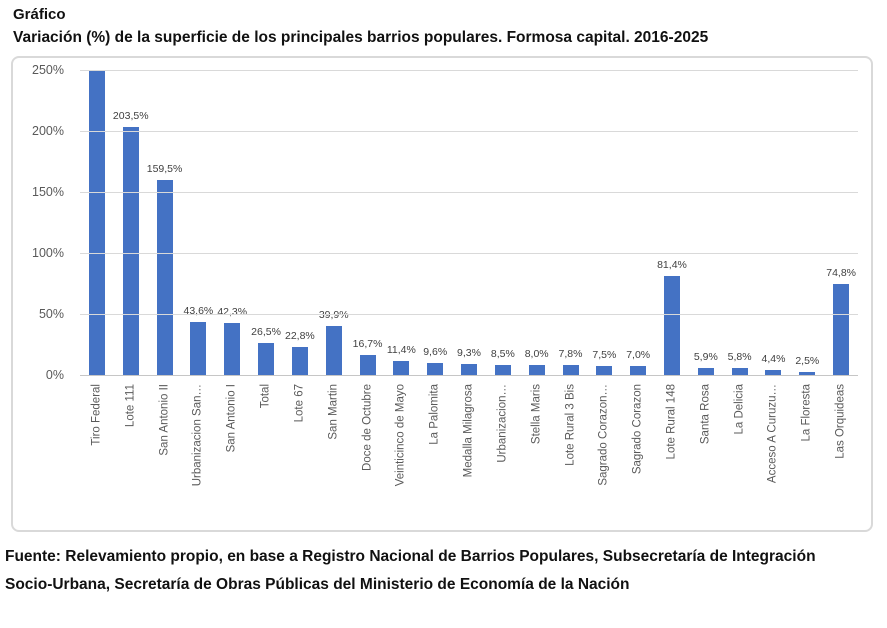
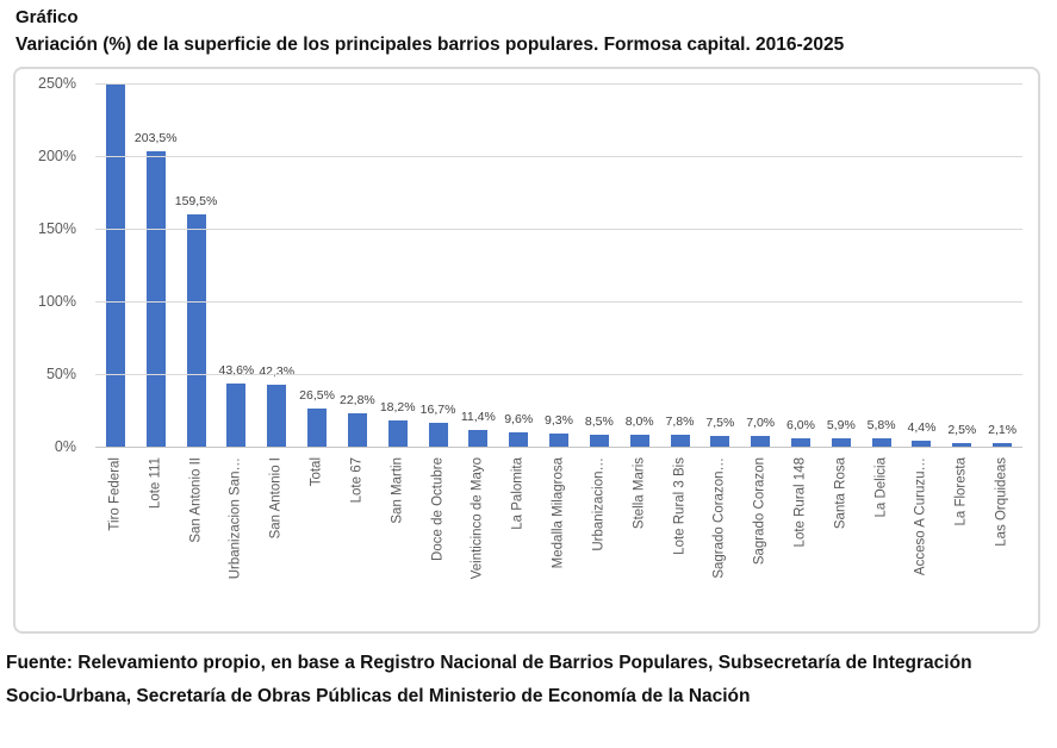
San Martin: 39,9% -> 18,2%
Lote Rural 148: 81,4% -> 6,0%
Las Orquideas: 74,8% -> 2,1%
